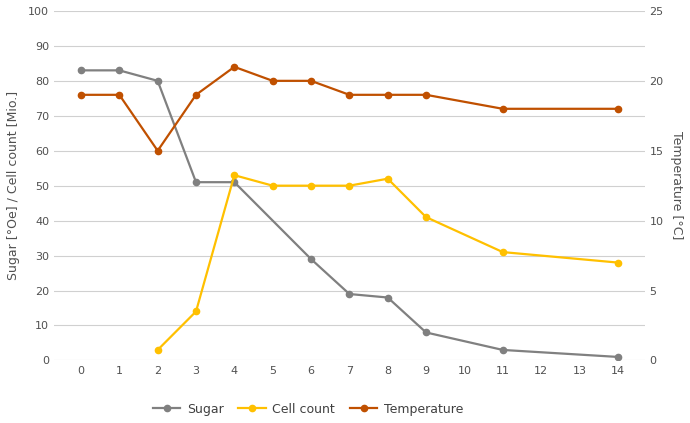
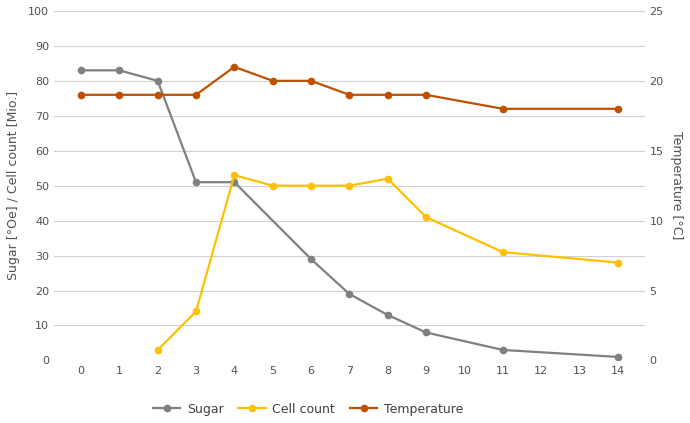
Temperature/2: 15 -> 19
Sugar/8: 18 -> 13
